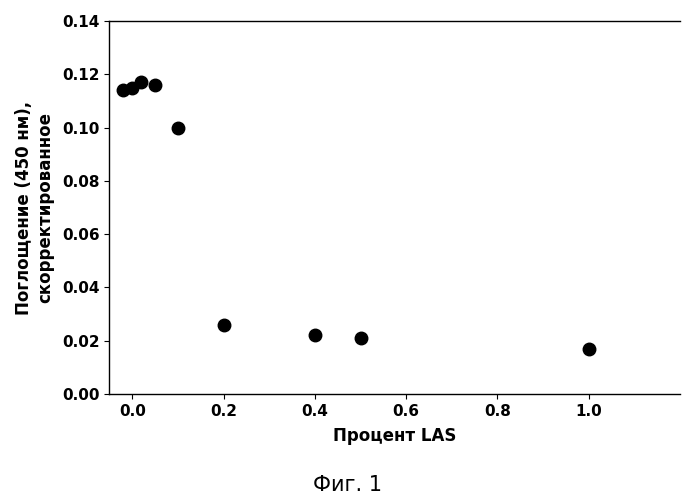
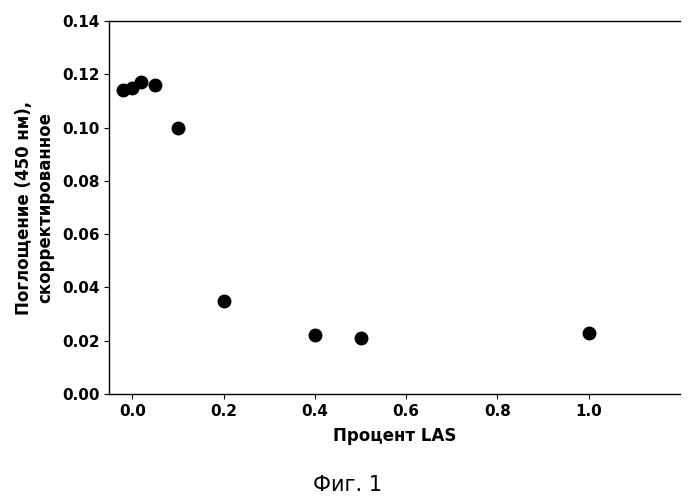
0.2: 0.026 -> 0.035
1.0: 0.017 -> 0.023
